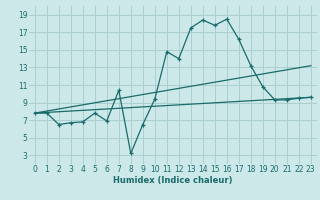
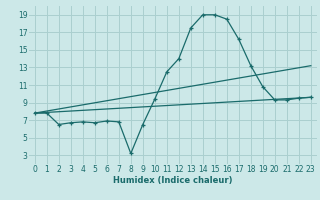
5: 7.8 -> 6.7
7: 10.4 -> 6.8
11: 14.8 -> 12.5
14: 18.4 -> 19.0
15: 17.8 -> 19.0
